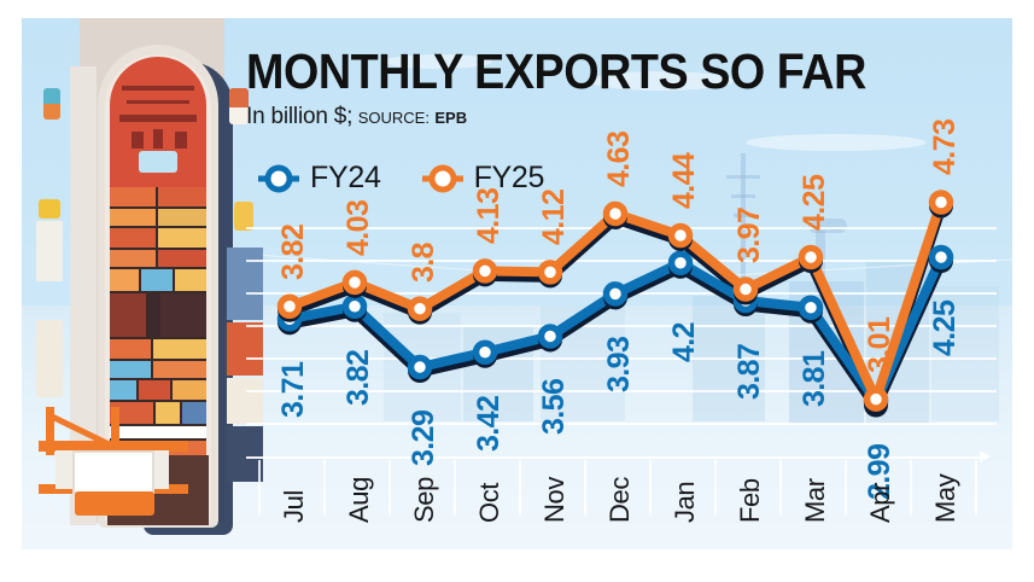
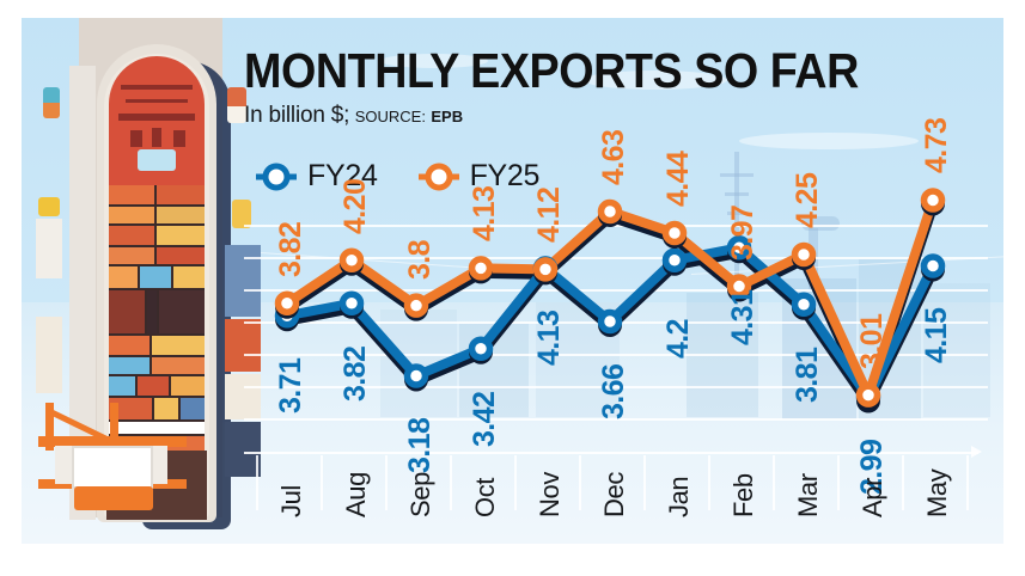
FY25/Aug: 4.03 -> 4.20
FY24/Sep: 3.29 -> 3.18
FY24/Nov: 3.56 -> 4.13
FY24/Dec: 3.93 -> 3.66
FY24/Feb: 3.87 -> 4.31
FY24/May: 4.25 -> 4.15
